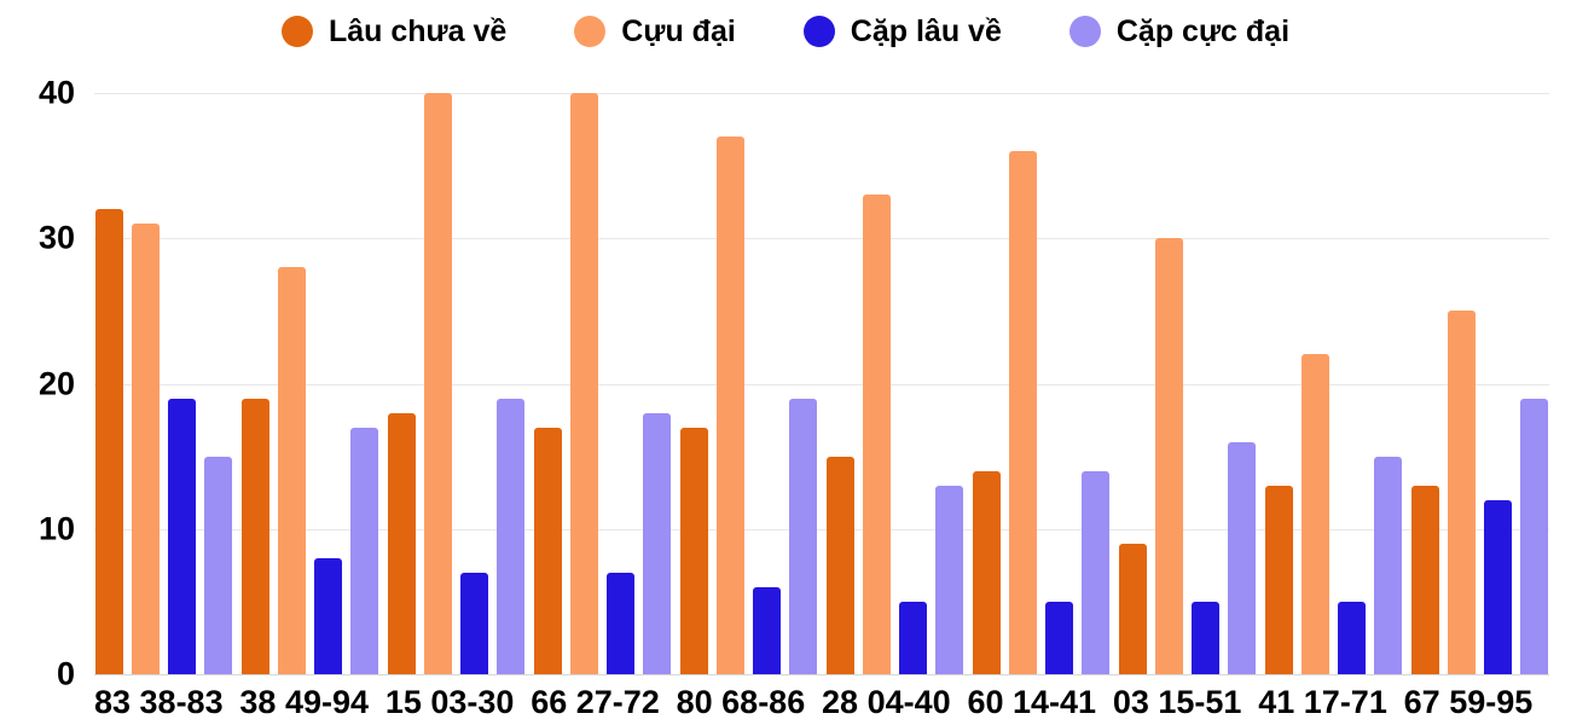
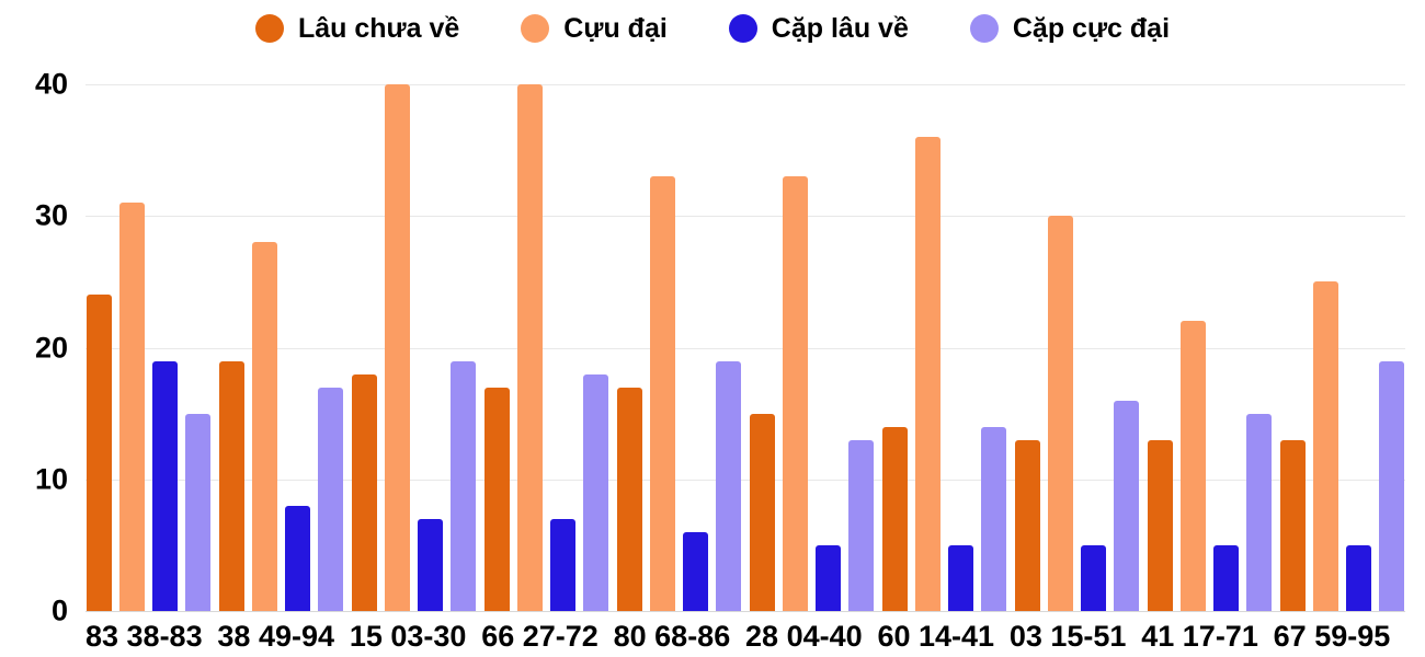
Lâu chưa về/83 38-83: 32 -> 24
Cựu đại/80 68-86: 37 -> 33
Lâu chưa về/03 15-51: 9 -> 13
Cặp lâu về/67 59-95: 12 -> 5
